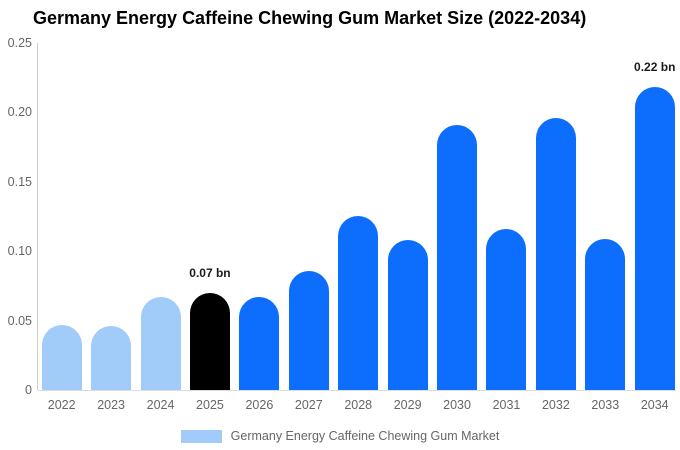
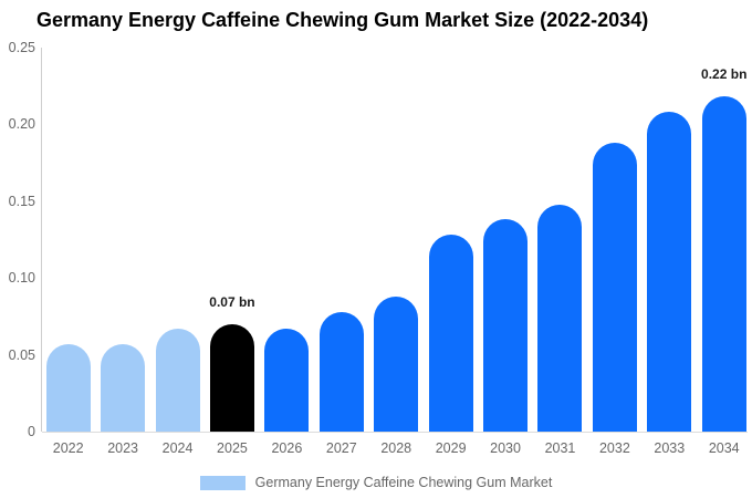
2022: 0.047 -> 0.057
2023: 0.046 -> 0.057
2027: 0.086 -> 0.078
2028: 0.125 -> 0.088
2029: 0.108 -> 0.128
2030: 0.191 -> 0.138
2031: 0.116 -> 0.148
2032: 0.196 -> 0.188
2033: 0.109 -> 0.208
